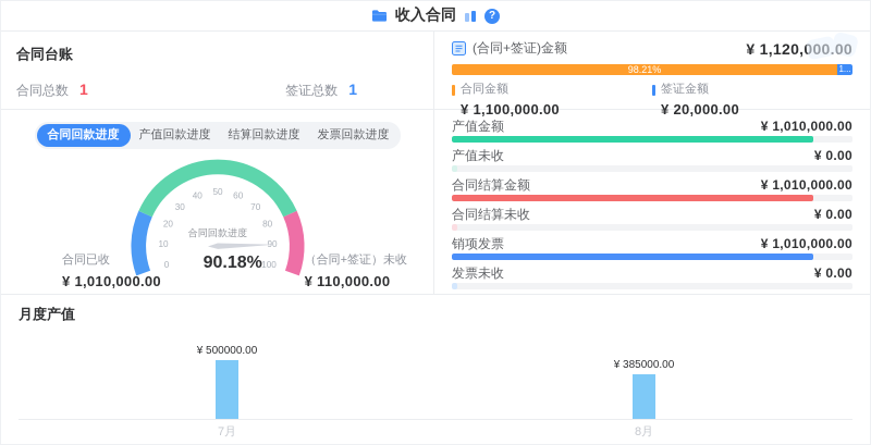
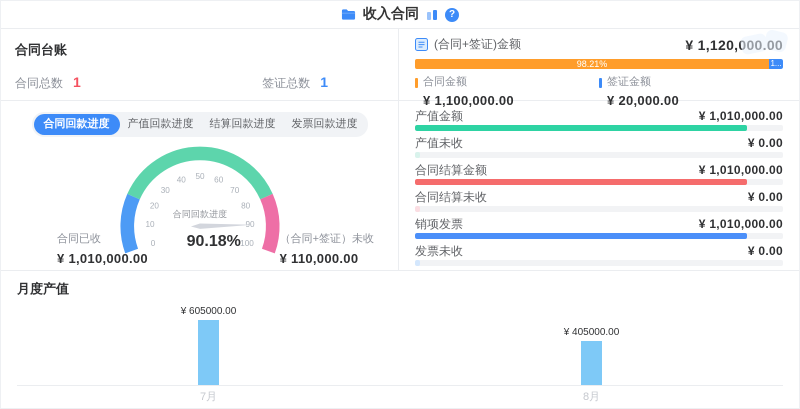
月度产值/7月: 500000.00 -> 605000.00
月度产值/8月: 385000.00 -> 405000.00
